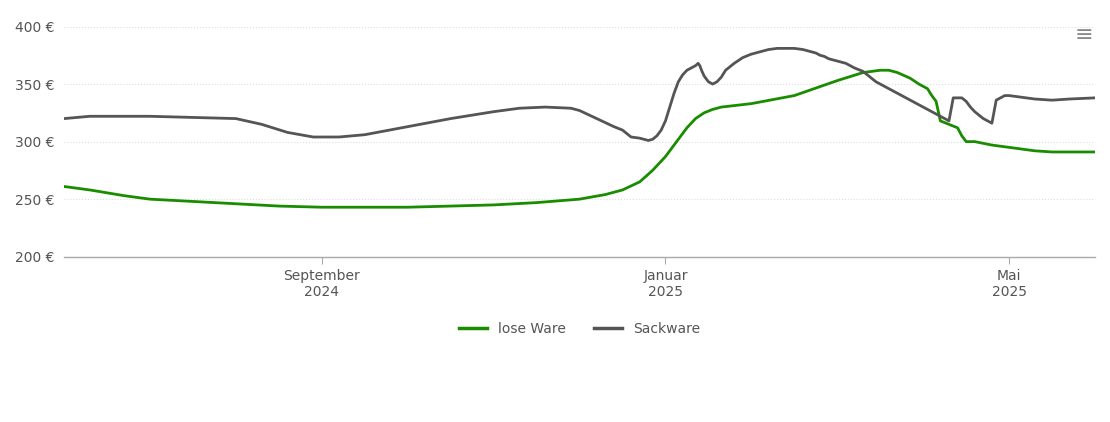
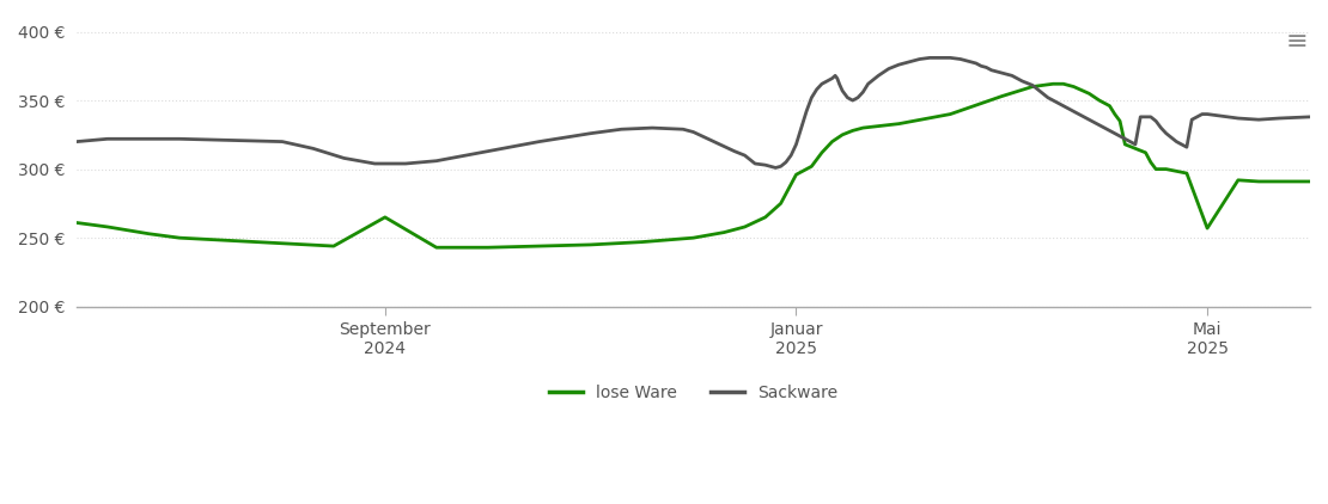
lose Ware/September 2024: 243 € -> 265 €
lose Ware/Januar 2025: 287 € -> 296 €
lose Ware/Mai 2025: 295 € -> 257 €
